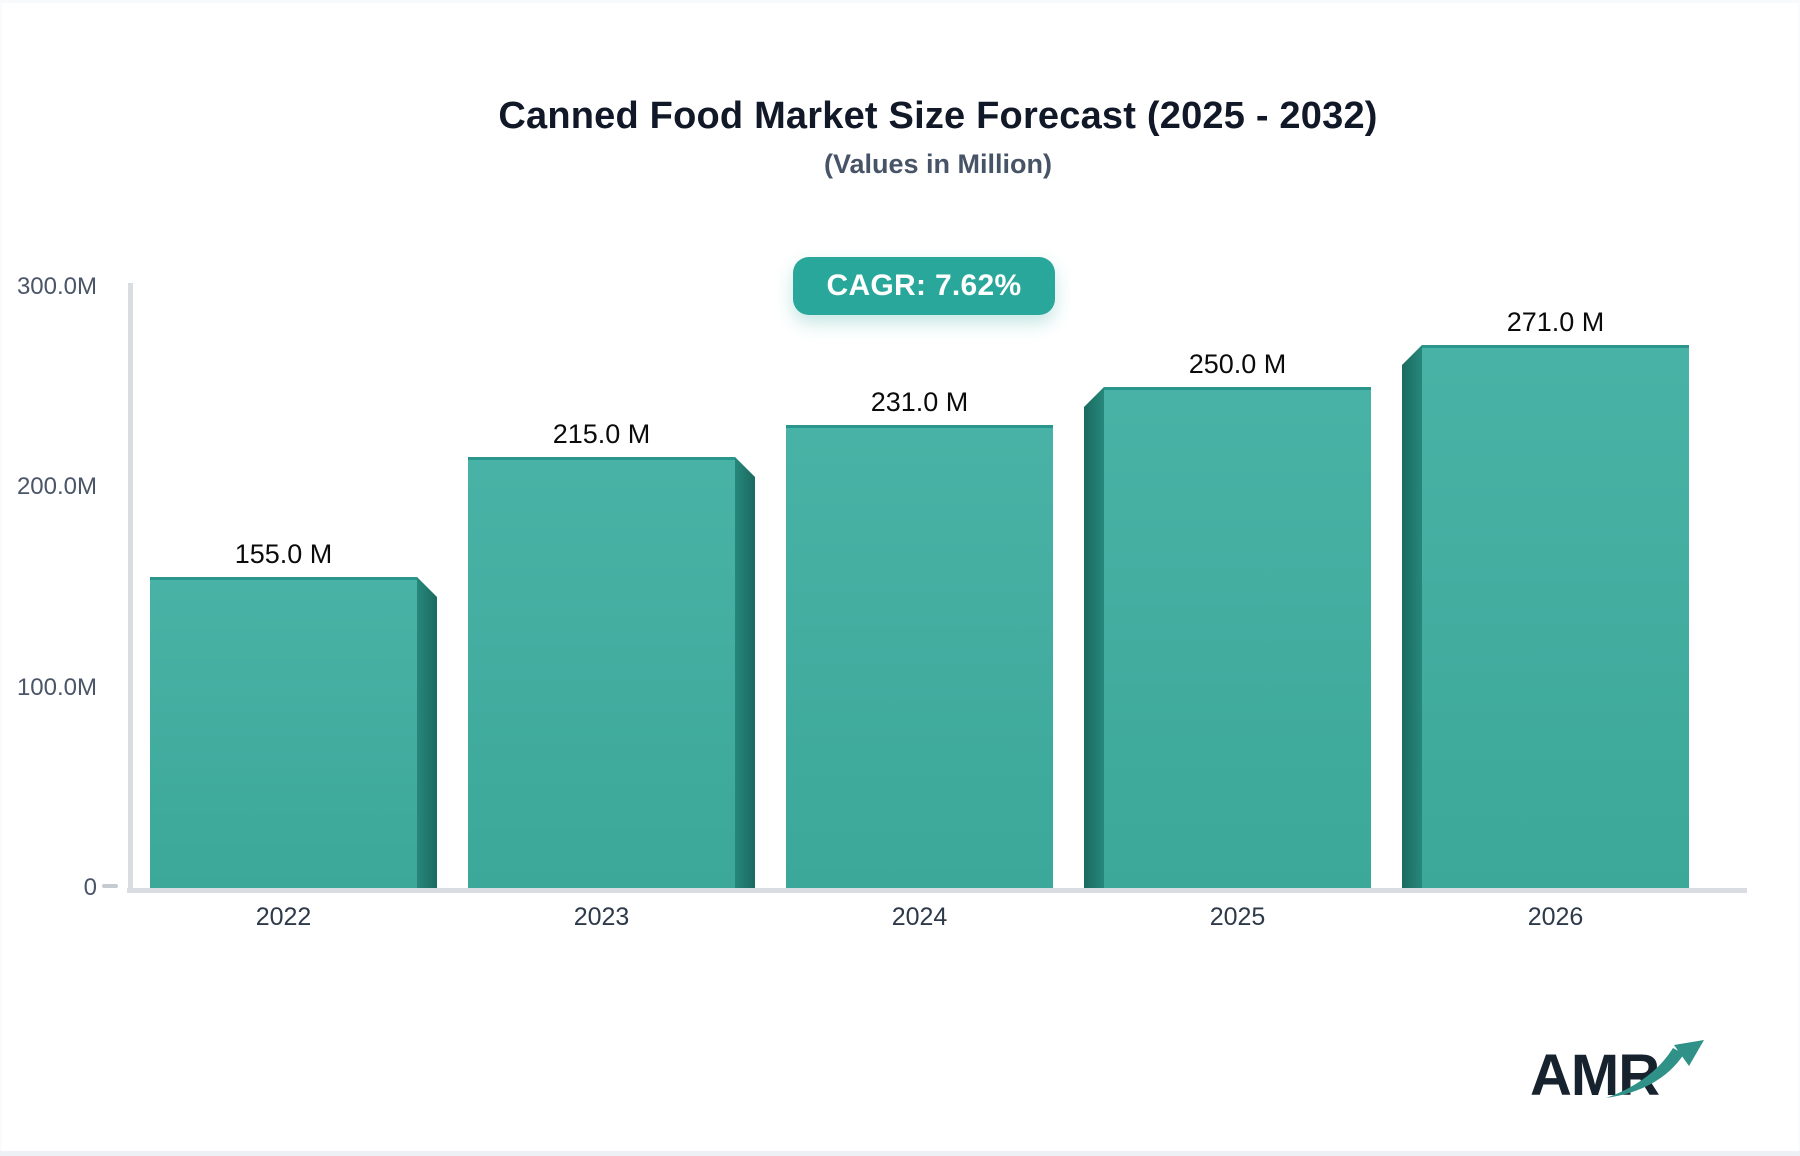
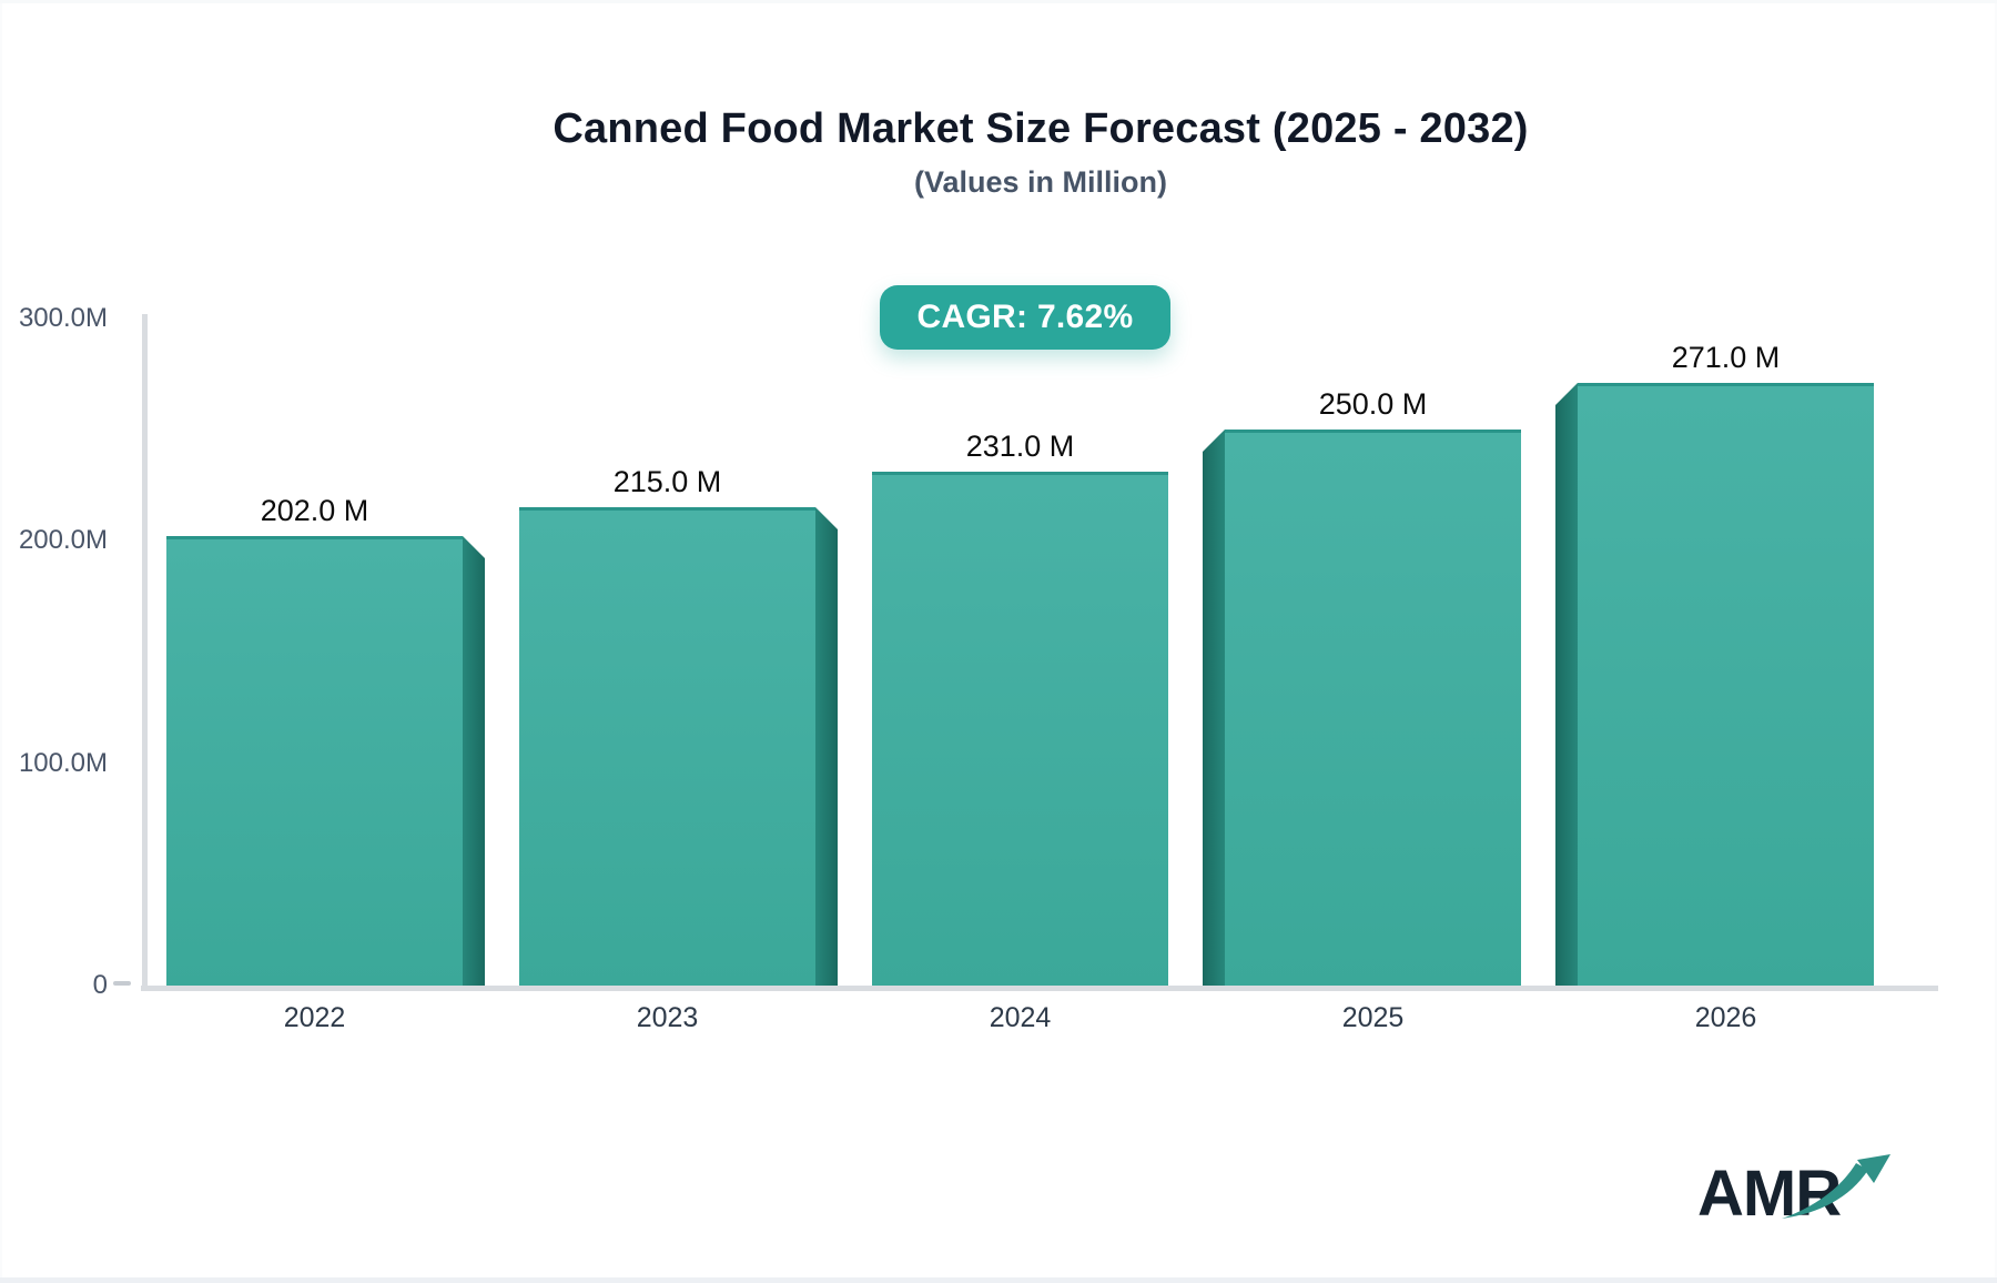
2022: 155.0 -> 202.0
